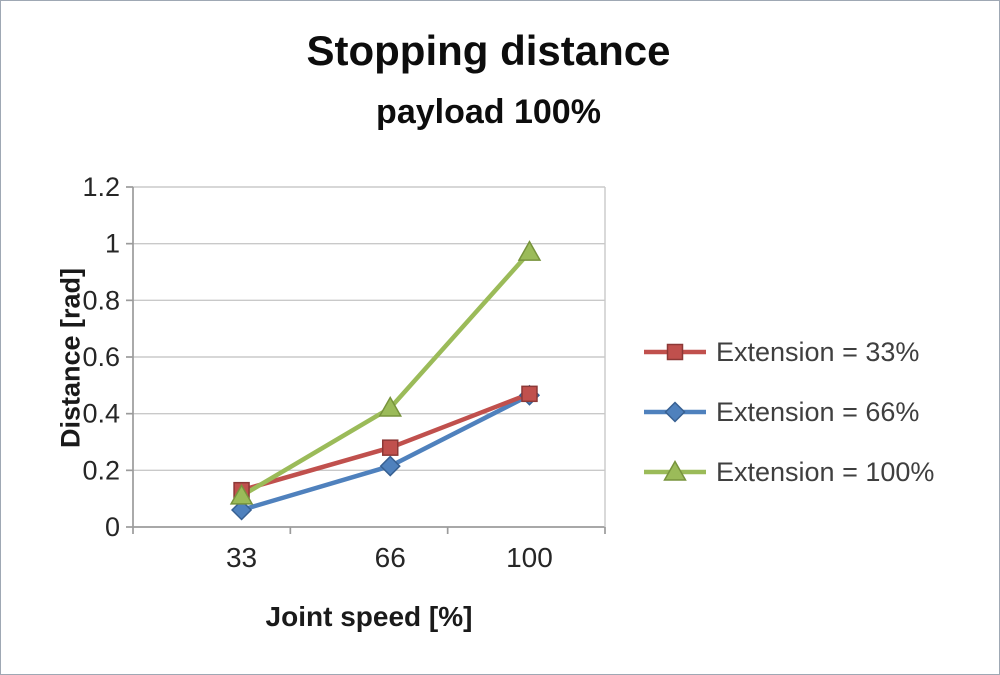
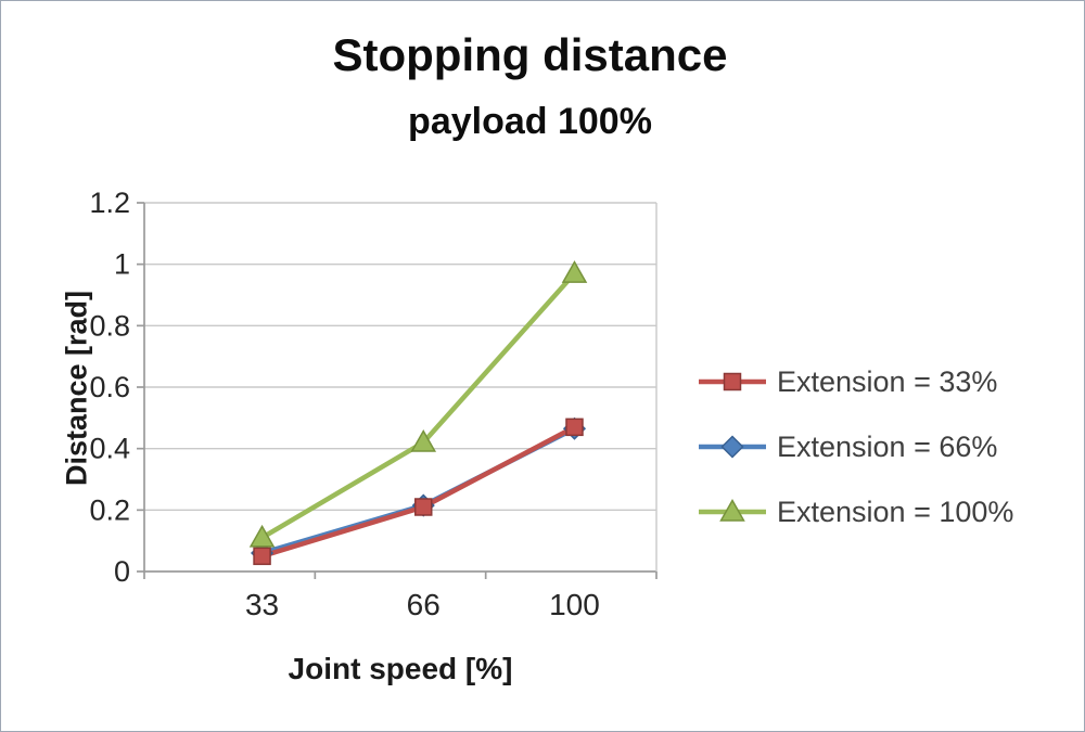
Extension = 33%/33: 0.13 -> 0.05
Extension = 33%/66: 0.28 -> 0.21
